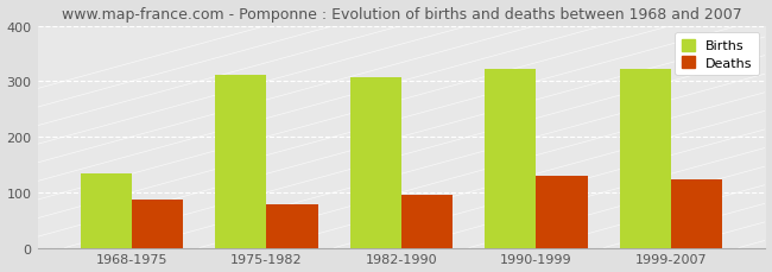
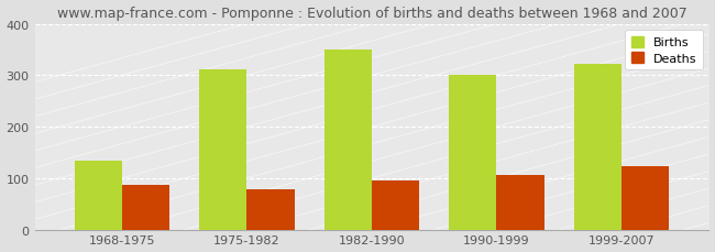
Births/1982-1990: 307 -> 350
Births/1990-1999: 322 -> 300
Deaths/1990-1999: 129 -> 105
